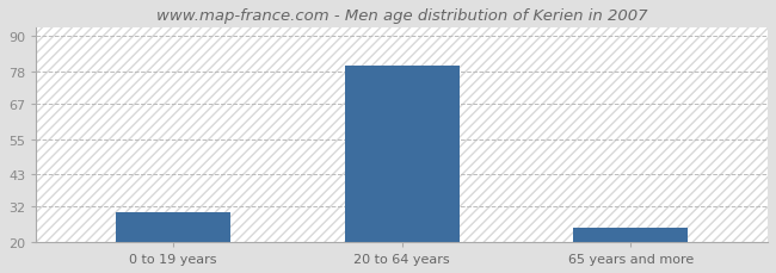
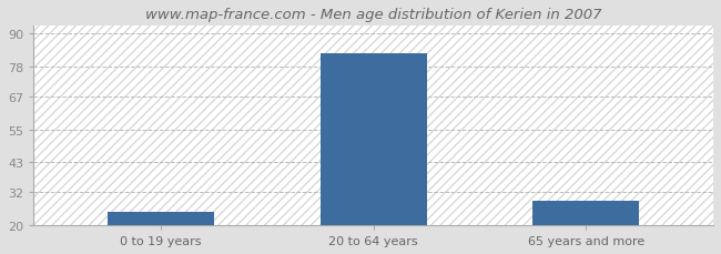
0 to 19 years: 30 -> 25
20 to 64 years: 80 -> 83
65 years and more: 25 -> 29
